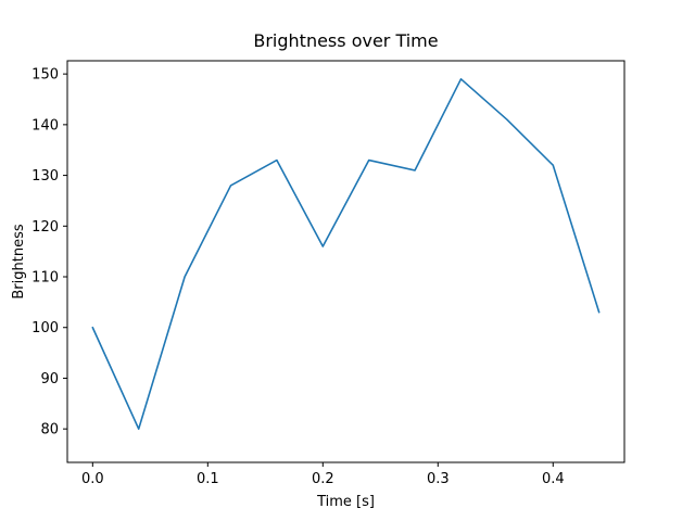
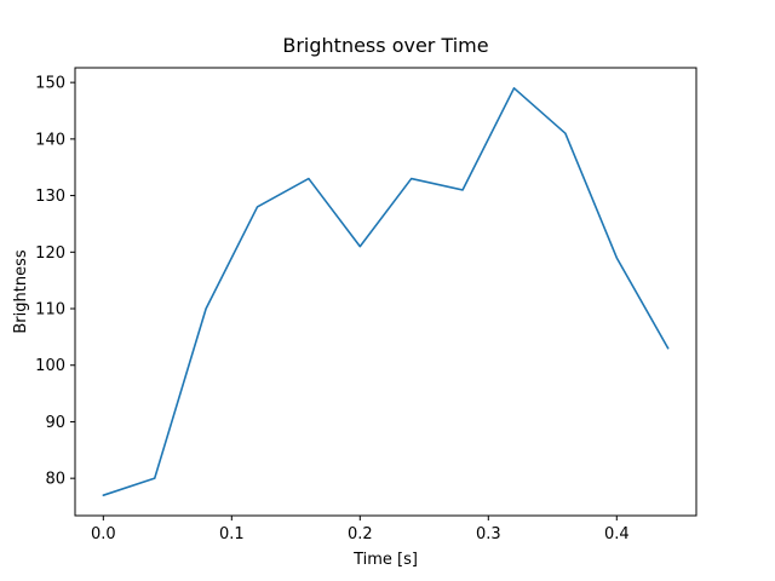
0.0: 100 -> 77
0.2: 116 -> 121
0.4: 132 -> 119
